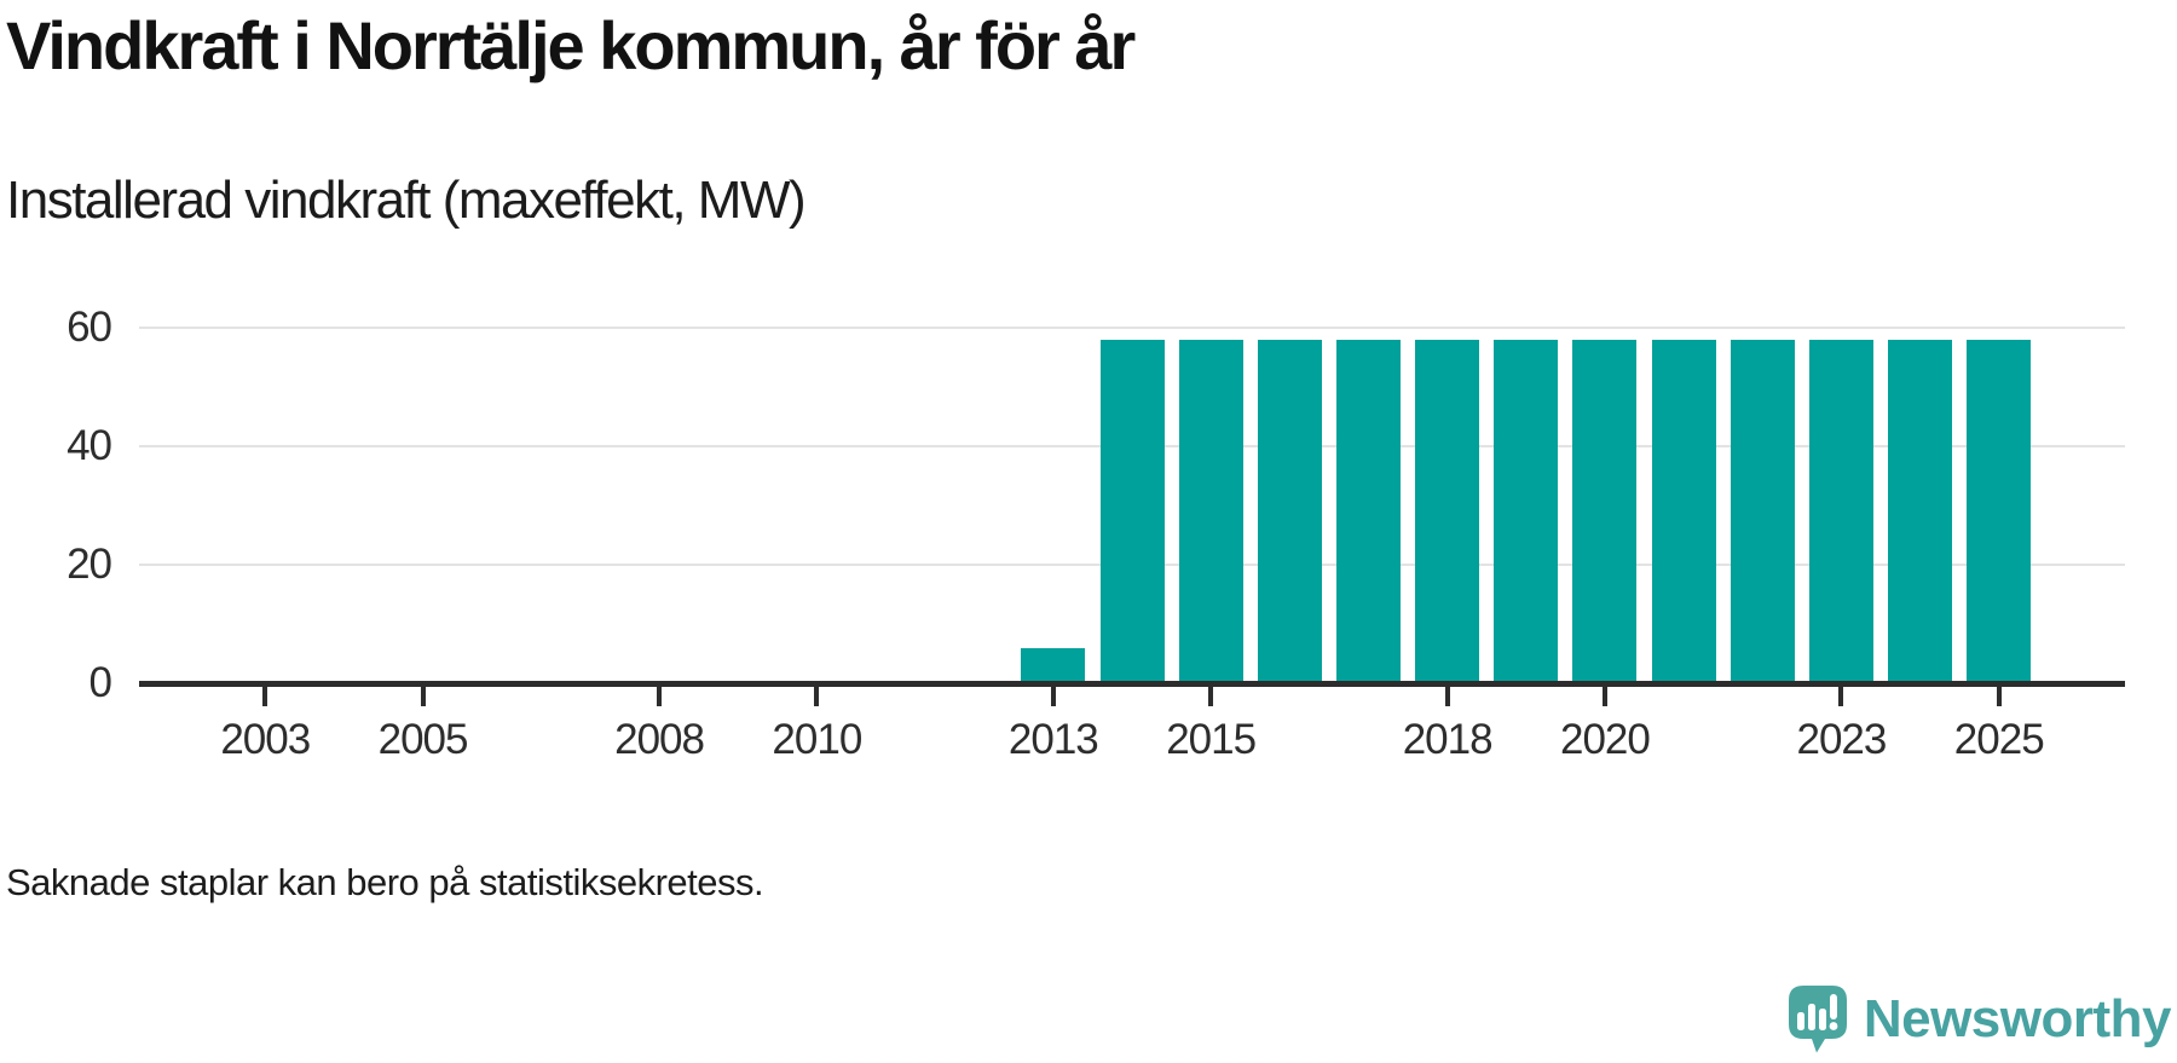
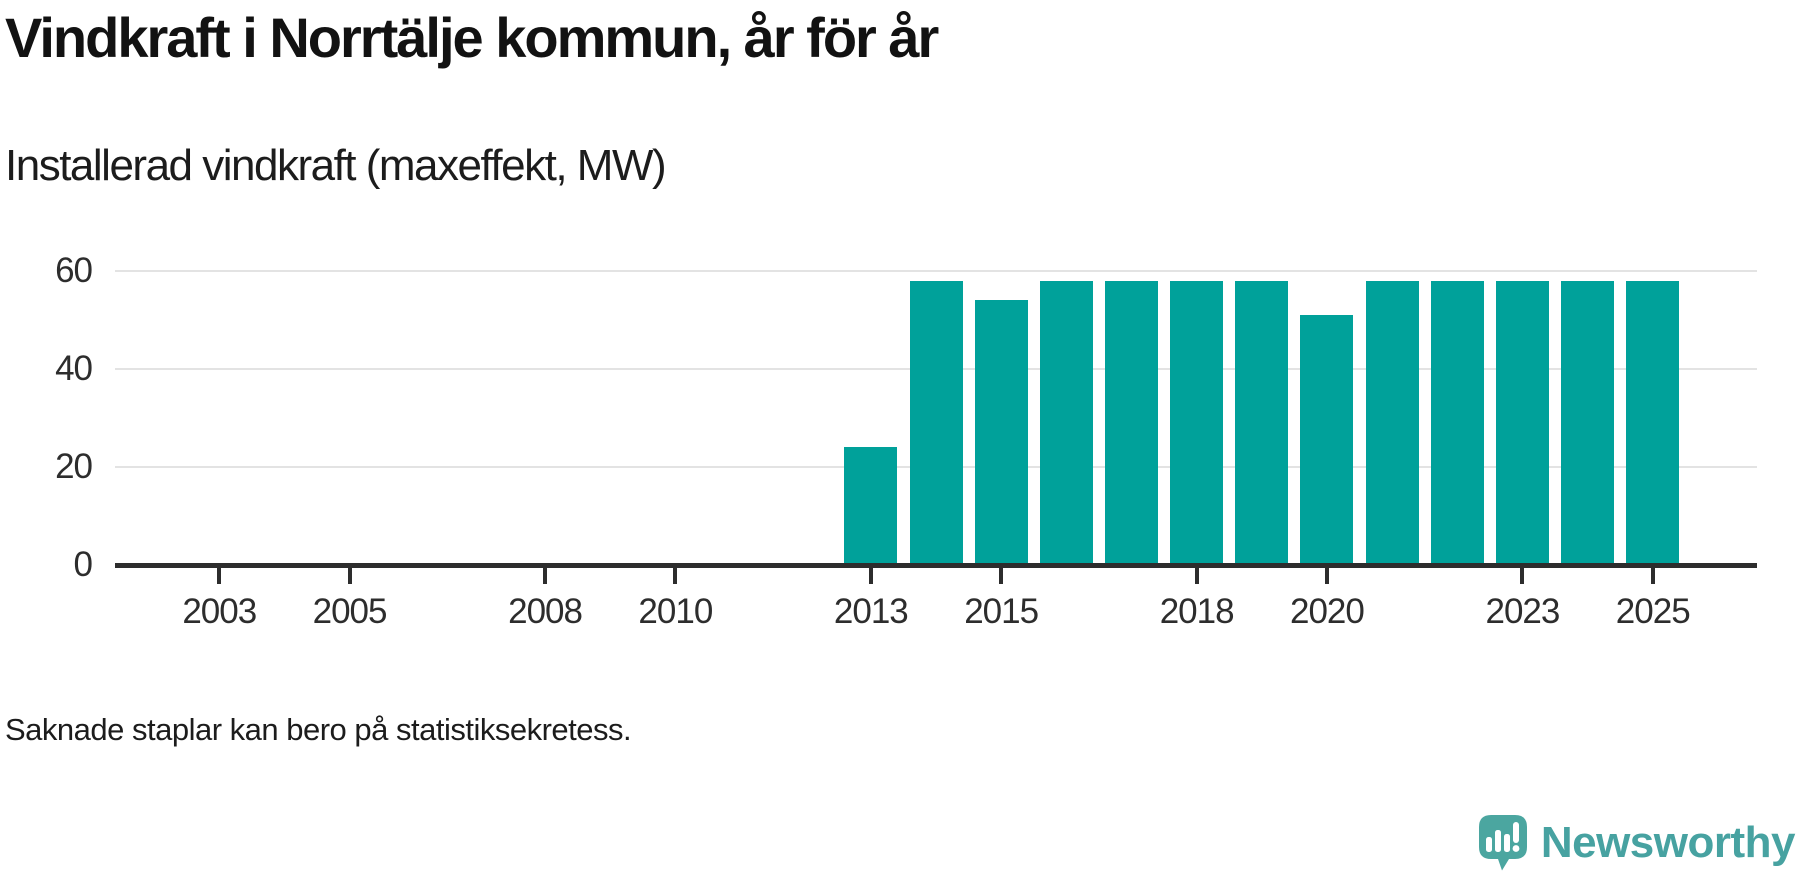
2013: 6 -> 24
2015: 58 -> 54
2020: 58 -> 51
